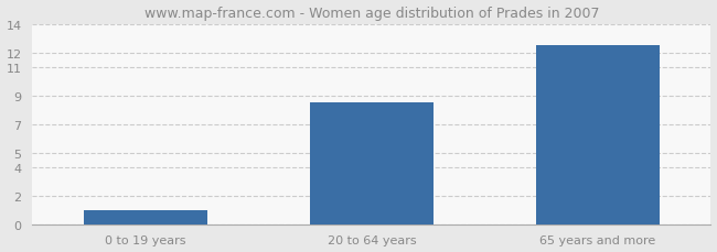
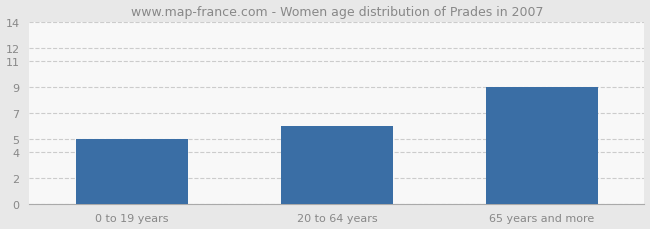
0 to 19 years: 1.0 -> 5.0
20 to 64 years: 8.5 -> 6.0
65 years and more: 12.5 -> 9.0
